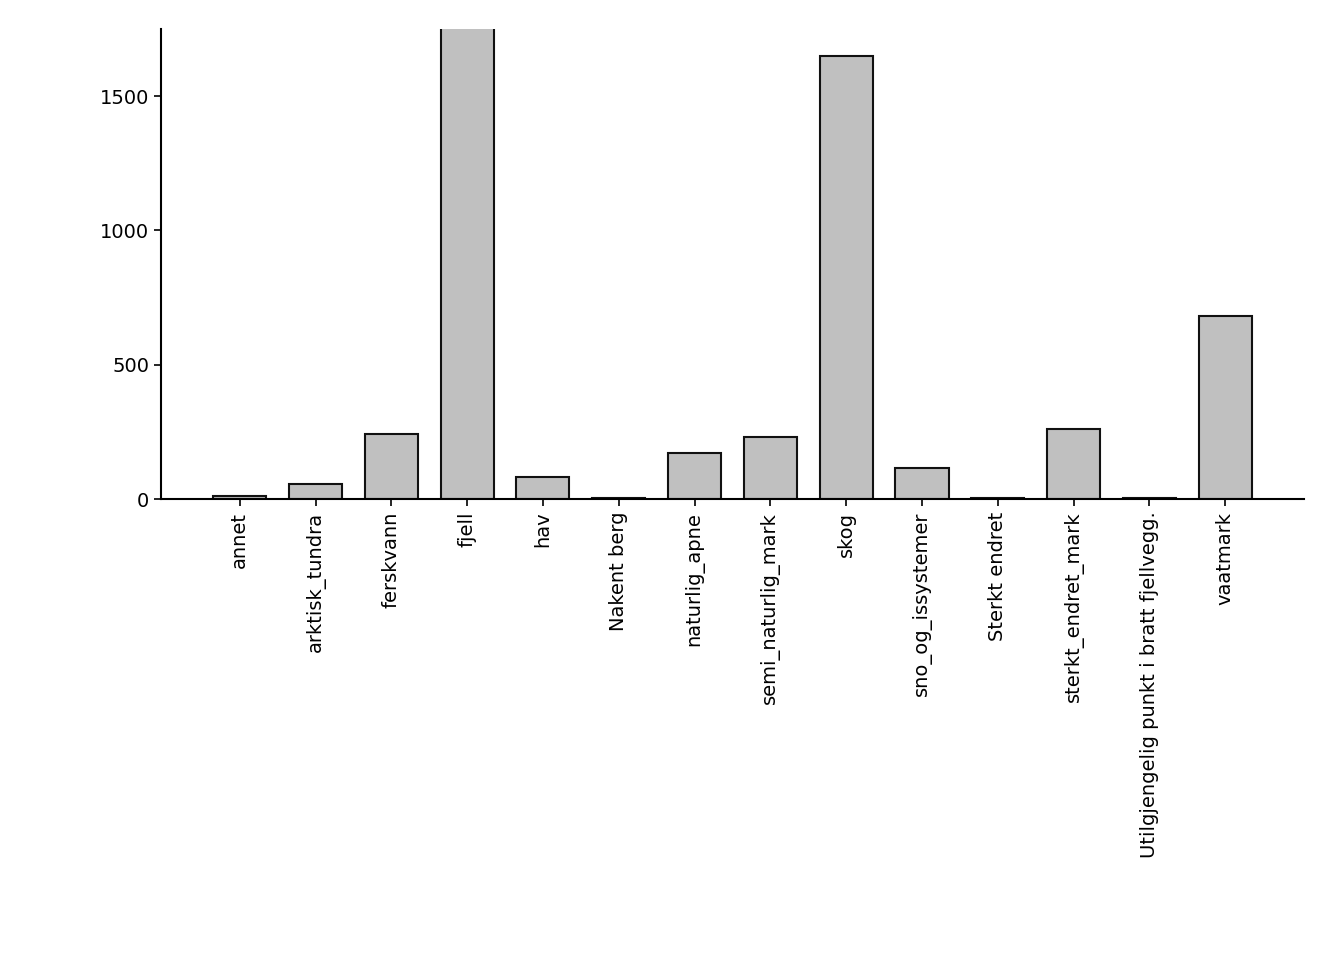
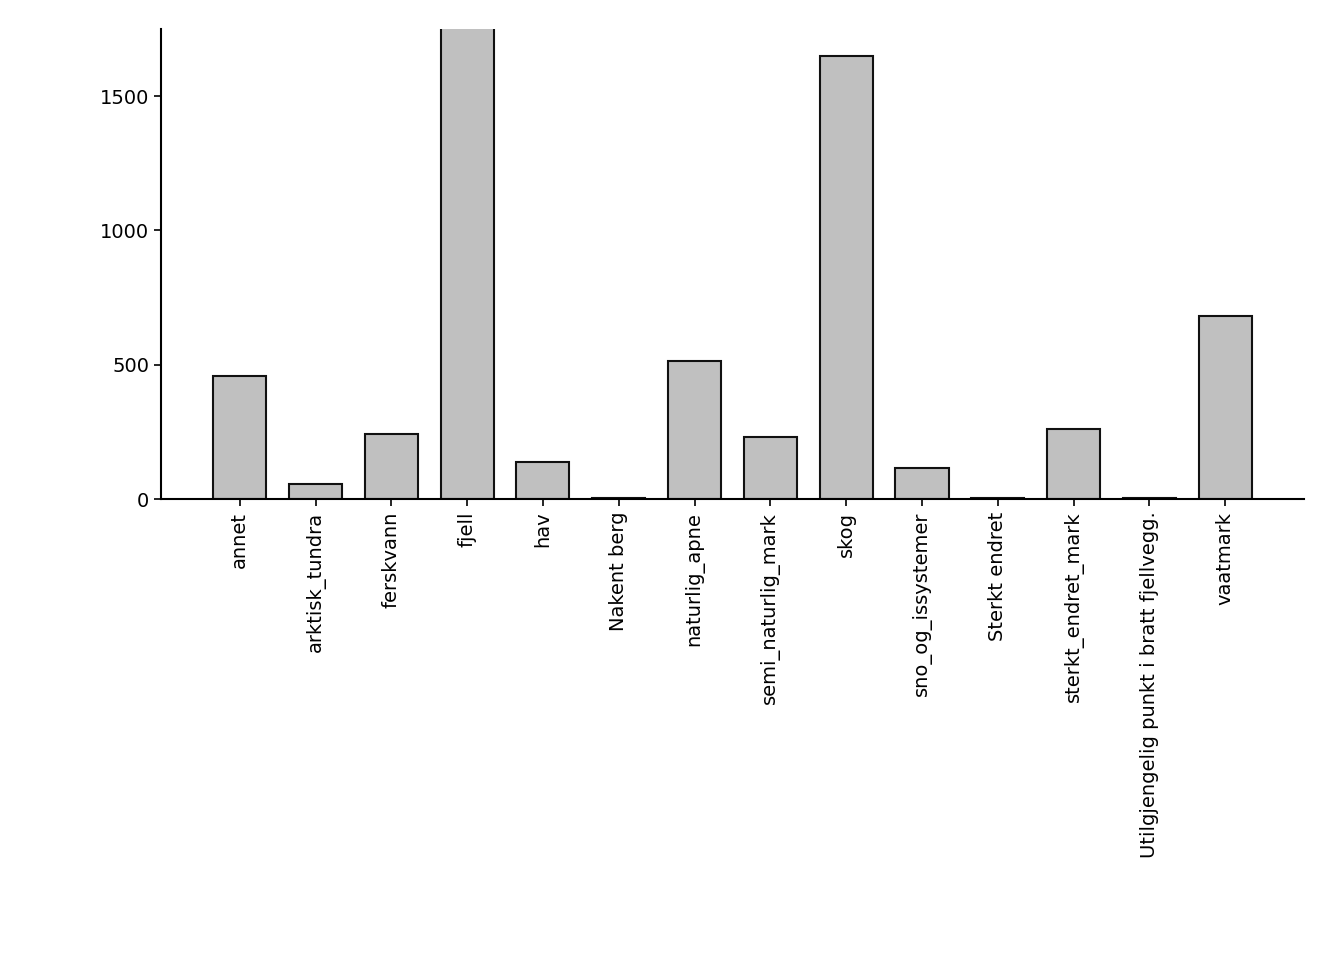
annet: 12 -> 460
hav: 82 -> 140
naturlig_apne: 172 -> 515
